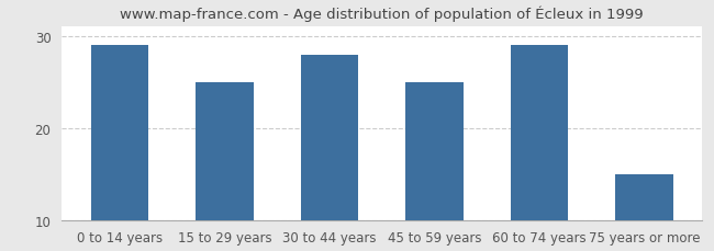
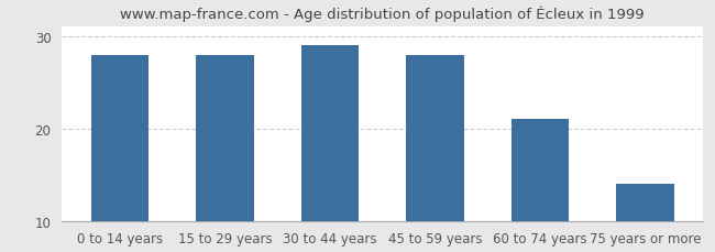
0 to 14 years: 29 -> 28
15 to 29 years: 25 -> 28
30 to 44 years: 28 -> 29
45 to 59 years: 25 -> 28
60 to 74 years: 29 -> 21
75 years or more: 15 -> 14
